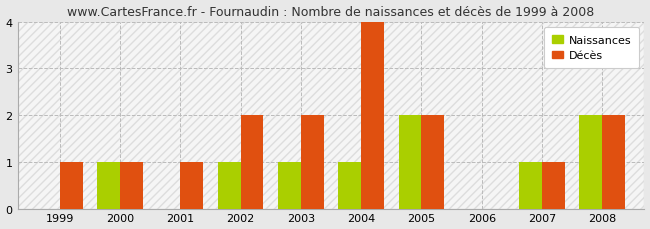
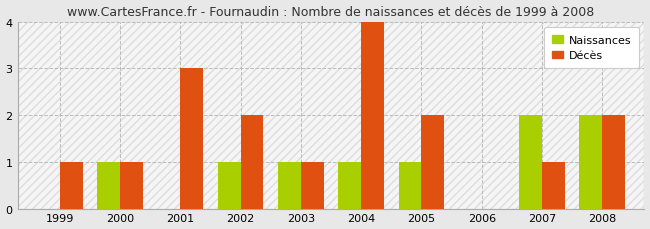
Décès/2001: 1 -> 3
Décès/2003: 2 -> 1
Naissances/2005: 2 -> 1
Naissances/2007: 1 -> 2
